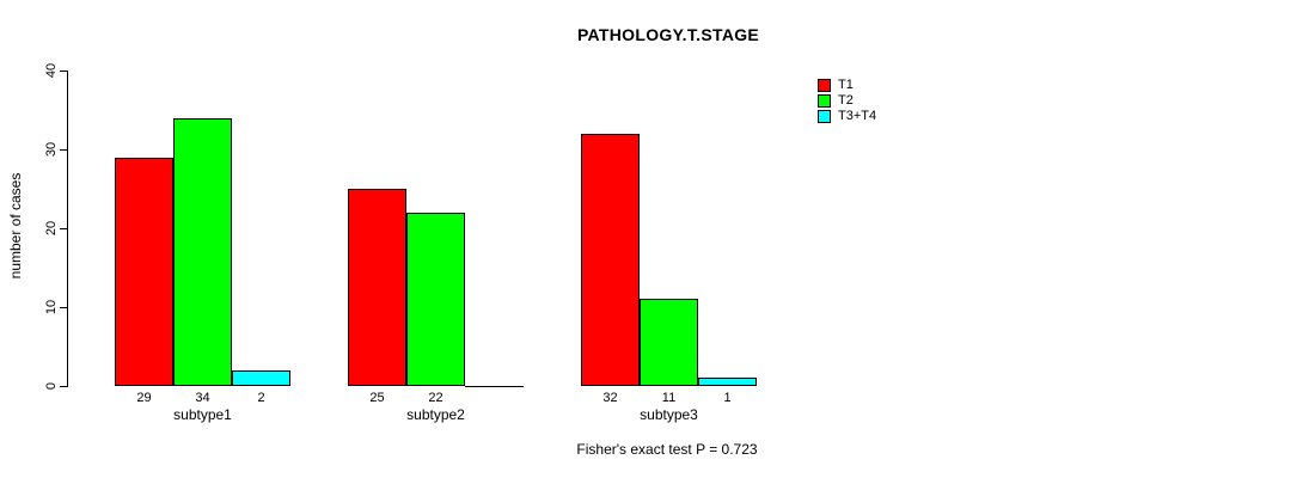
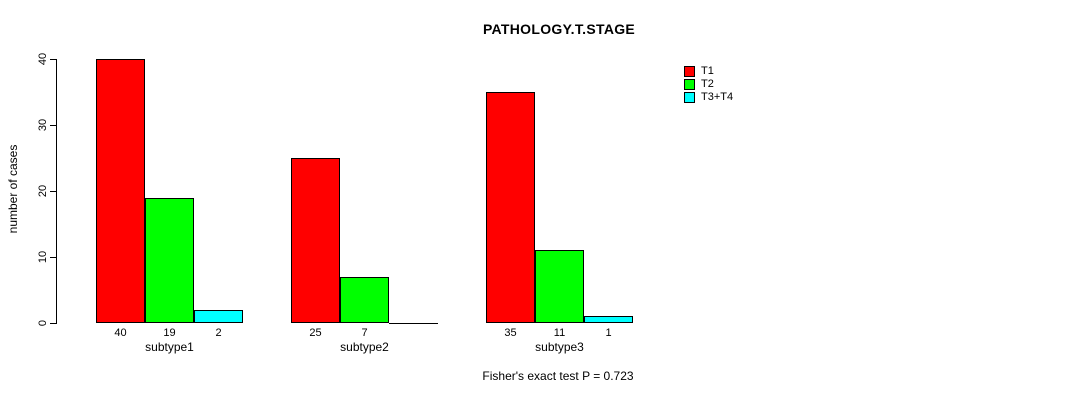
T1/subtype1: 29 -> 40
T2/subtype1: 34 -> 19
T2/subtype2: 22 -> 7
T1/subtype3: 32 -> 35
